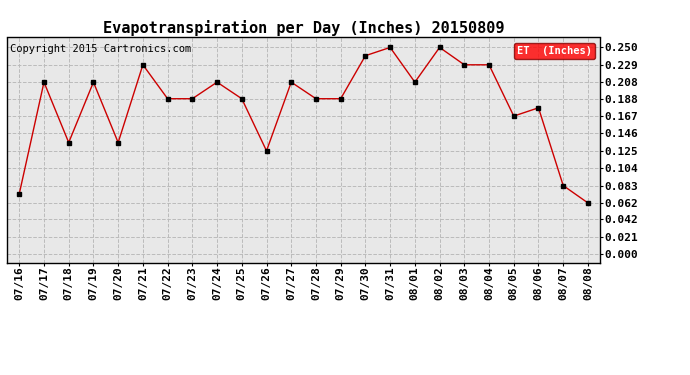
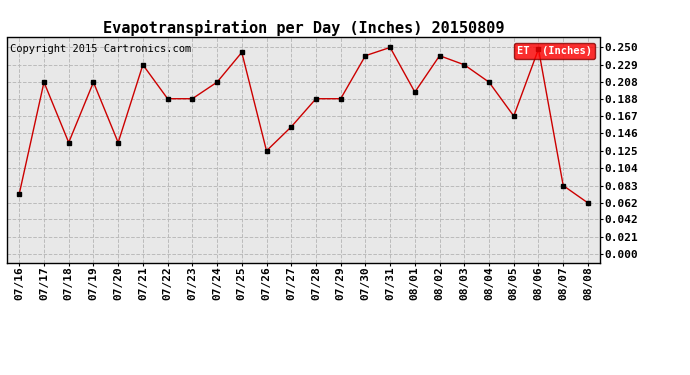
07/25: 0.188 -> 0.244
07/27: 0.208 -> 0.154
08/01: 0.208 -> 0.196
08/02: 0.250 -> 0.240
08/04: 0.229 -> 0.208
08/06: 0.177 -> 0.248
